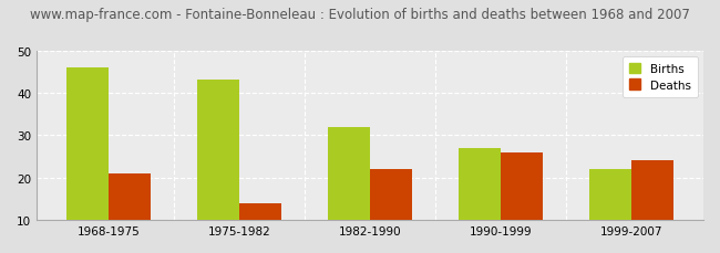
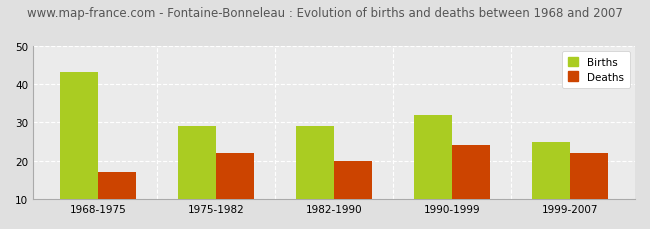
Births/1968-1975: 46 -> 43
Deaths/1968-1975: 21 -> 17
Births/1975-1982: 43 -> 29
Deaths/1975-1982: 14 -> 22
Births/1982-1990: 32 -> 29
Deaths/1982-1990: 22 -> 20
Births/1990-1999: 27 -> 32
Deaths/1990-1999: 26 -> 24
Births/1999-2007: 22 -> 25
Deaths/1999-2007: 24 -> 22
